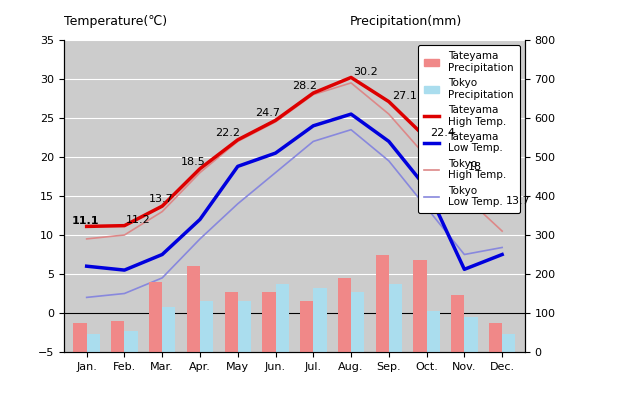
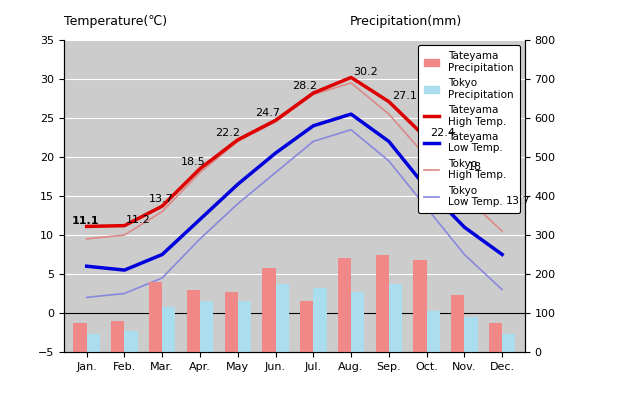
Tateyama Precipitation/Apr.: 220 -> 160
Tateyama Low Temp./May: 18.8 -> 16.5
Tateyama Precipitation/Jun.: 155 -> 215
Tateyama Precipitation/Aug.: 190 -> 240
Tateyama Low Temp./Nov.: 5.6 -> 11.0
Tokyo Low Temp./Dec.: 8.4 -> 3.0
